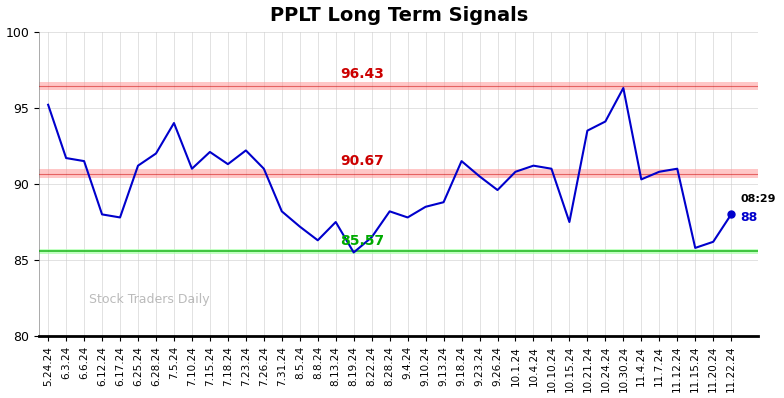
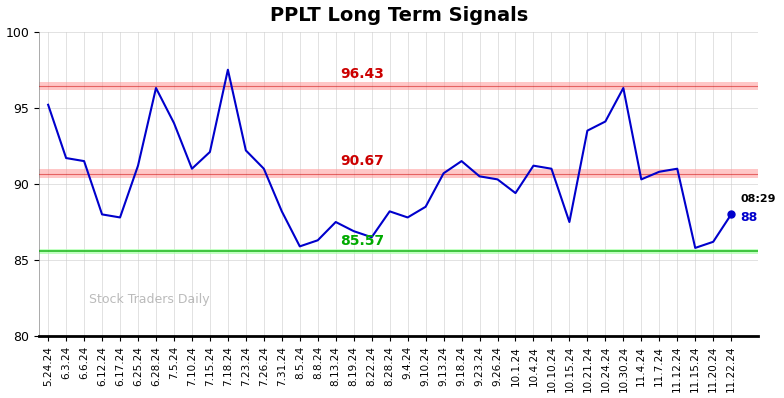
6.28.24: 92.0 -> 96.3
7.18.24: 91.3 -> 97.5
8.5.24: 87.2 -> 85.9
8.19.24: 85.5 -> 86.9
9.13.24: 88.8 -> 90.7
9.26.24: 89.6 -> 90.3
10.1.24: 90.8 -> 89.4
